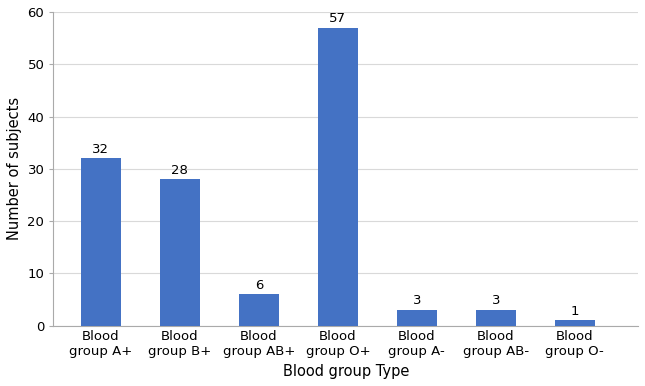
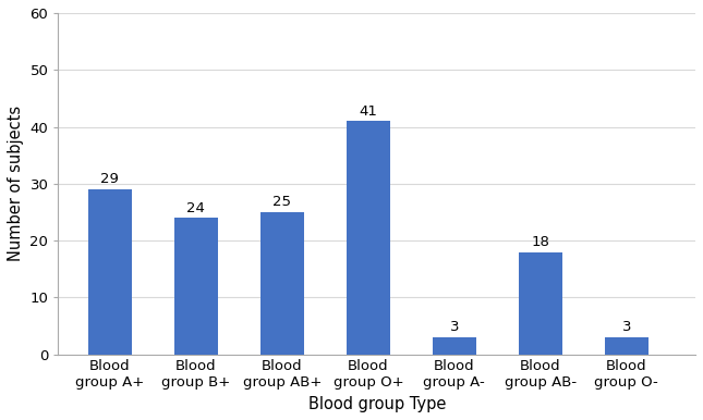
Blood group A+: 32 -> 29
Blood group B+: 28 -> 24
Blood group AB+: 6 -> 25
Blood group O+: 57 -> 41
Blood group AB-: 3 -> 18
Blood group O-: 1 -> 3
